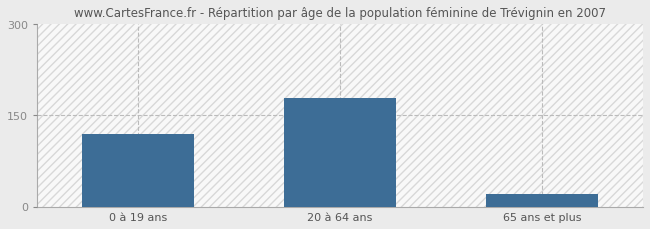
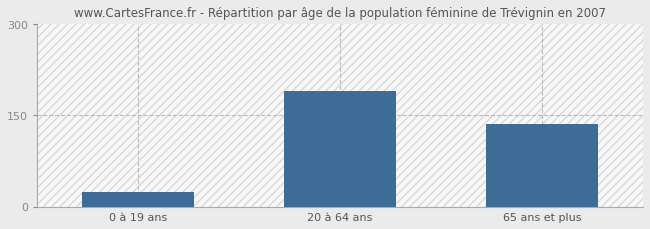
0 à 19 ans: 120 -> 24
20 à 64 ans: 178 -> 190
65 ans et plus: 20 -> 136
